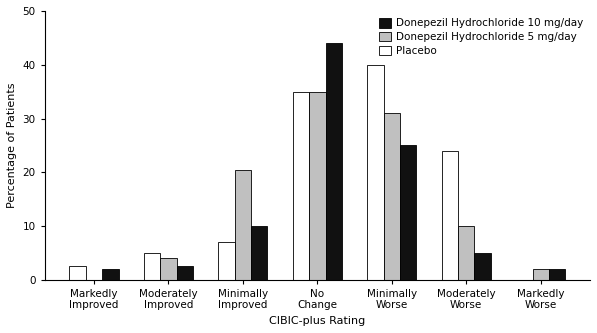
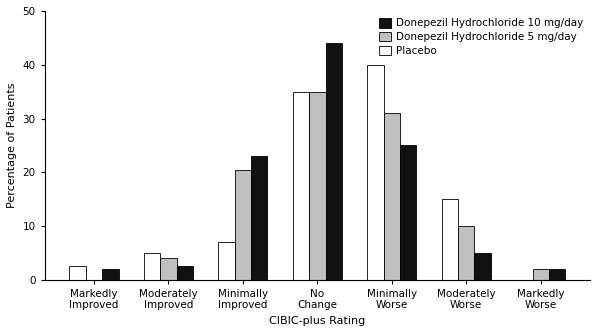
Donepezil Hydrochloride 10 mg/day/Minimally Improved: 10.0 -> 23.0
Placebo/Moderately Worse: 24.0 -> 15.0
